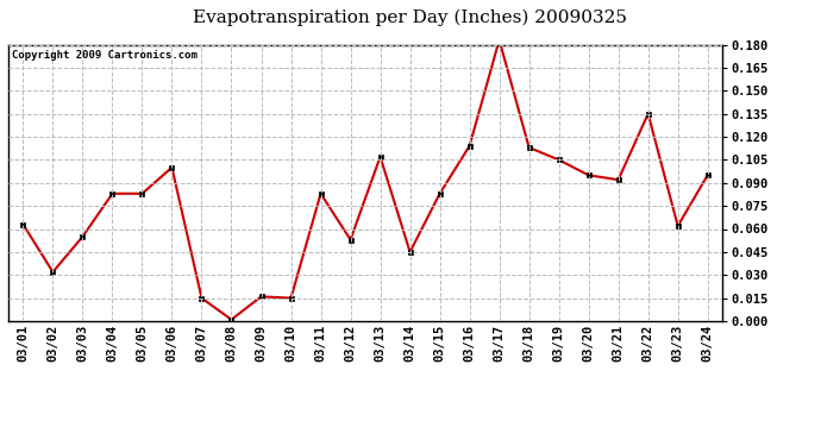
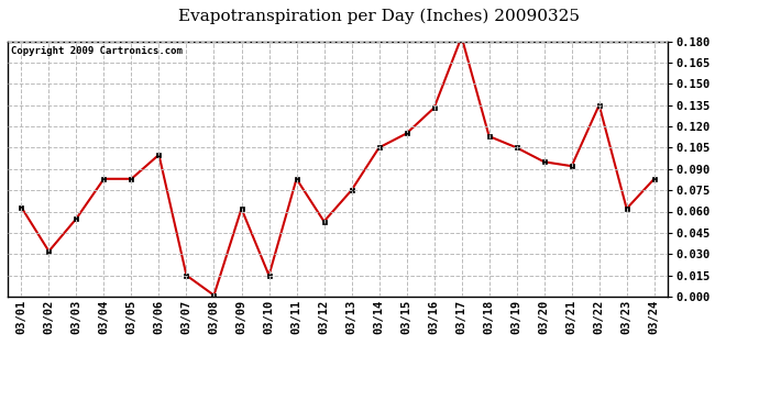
03/09: 0.016 -> 0.062
03/13: 0.107 -> 0.075
03/14: 0.045 -> 0.105
03/15: 0.083 -> 0.115
03/16: 0.114 -> 0.133
03/24: 0.095 -> 0.083
